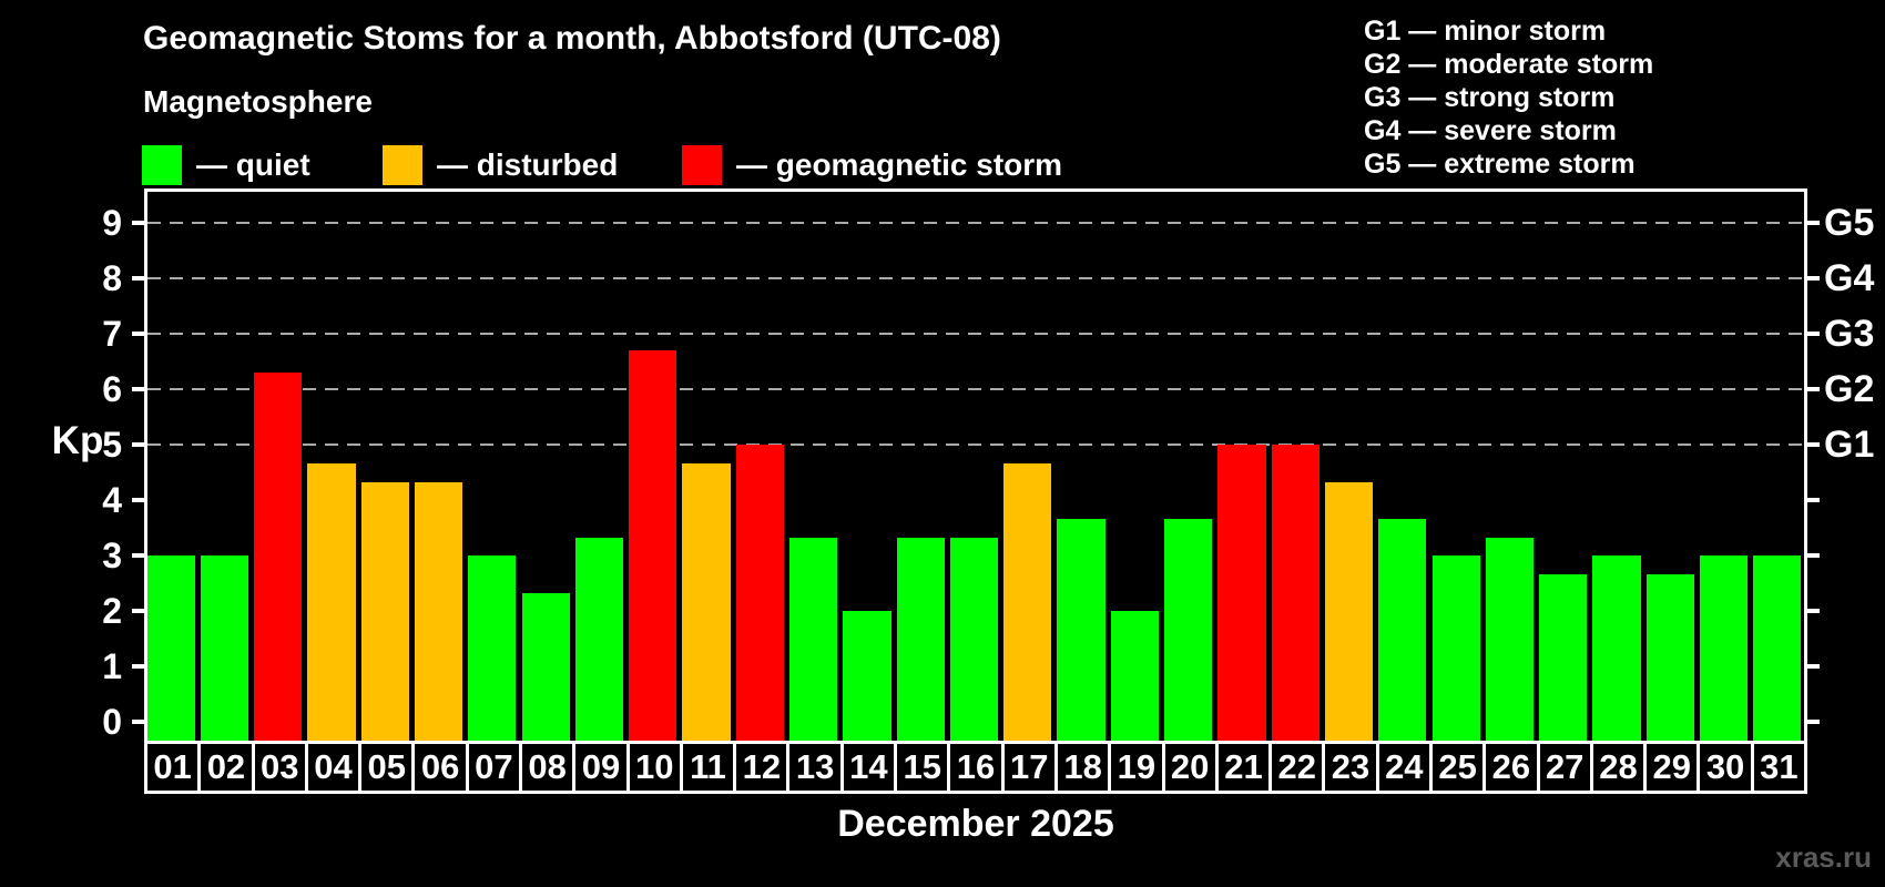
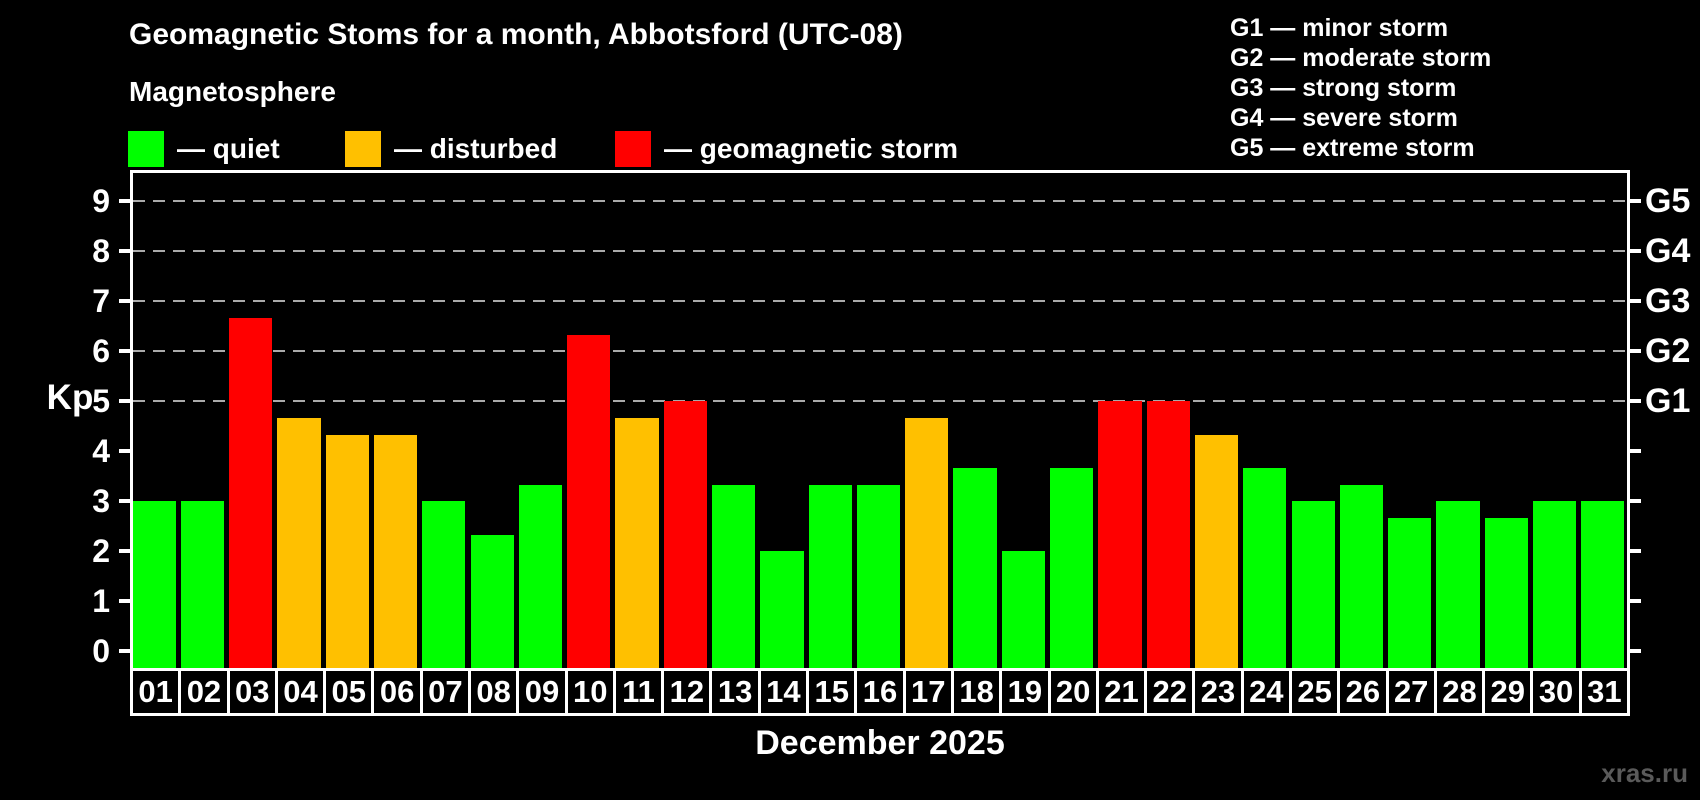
03: 6.3 -> 6.7
10: 6.7 -> 6.3
